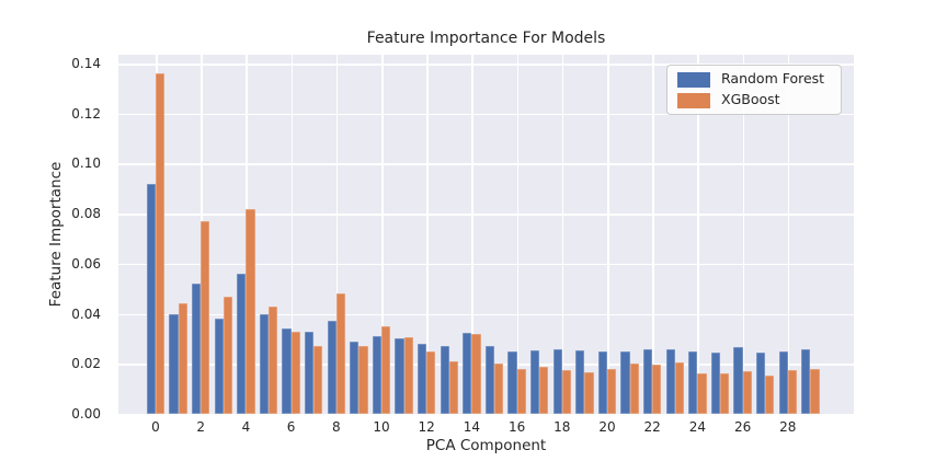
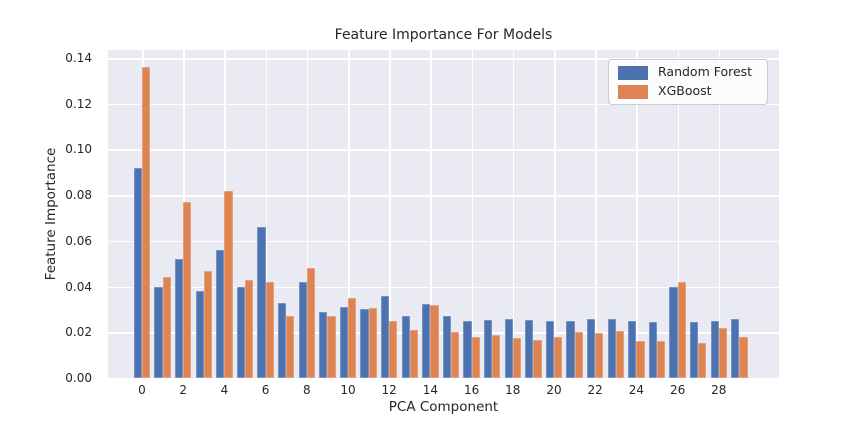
Random Forest/6: 0.034 -> 0.066
XGBoost/6: 0.033 -> 0.042
Random Forest/8: 0.037 -> 0.042
Random Forest/12: 0.028 -> 0.036
Random Forest/26: 0.026 -> 0.040
XGBoost/26: 0.017 -> 0.042
XGBoost/28: 0.018 -> 0.022
